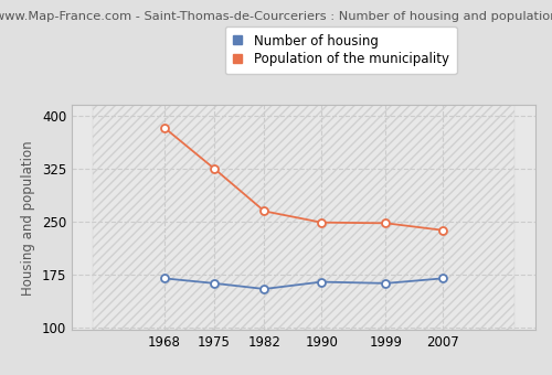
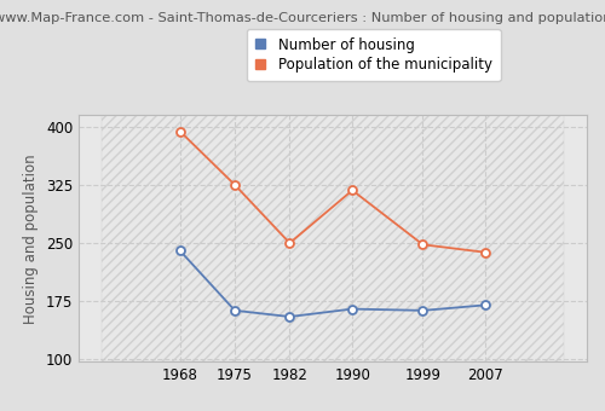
Number of housing/1968: 170 -> 240
Population of the municipality/1968: 383 -> 394
Population of the municipality/1982: 265 -> 250
Population of the municipality/1990: 249 -> 318
